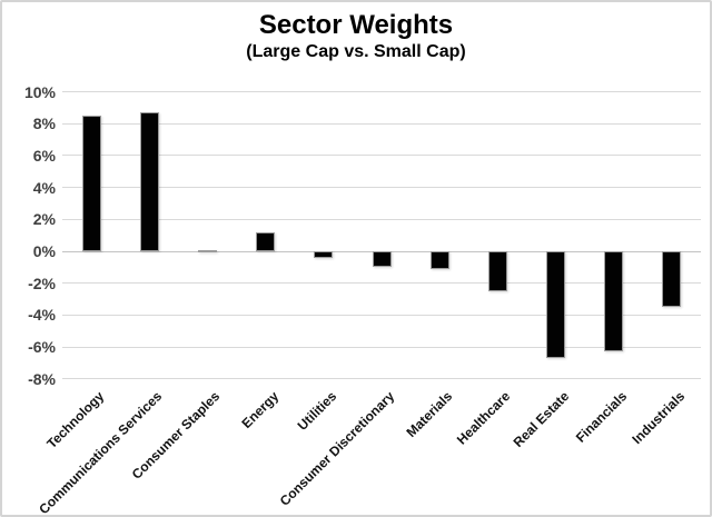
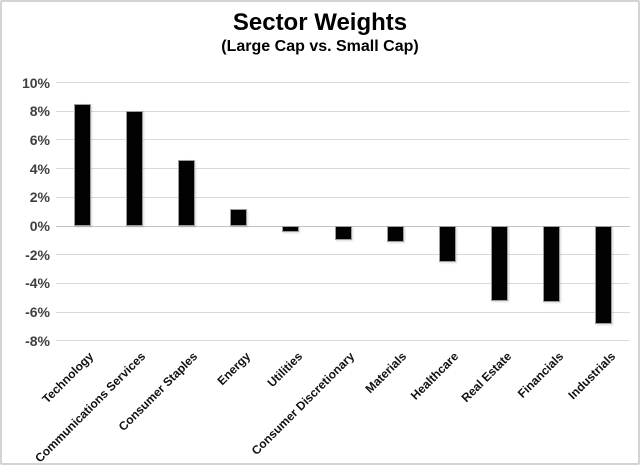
Communications Services: 8.7% -> 8.0%
Consumer Staples: 0.1% -> 4.6%
Real Estate: -6.7% -> -5.2%
Financials: -6.3% -> -5.3%
Industrials: -3.5% -> -6.8%
